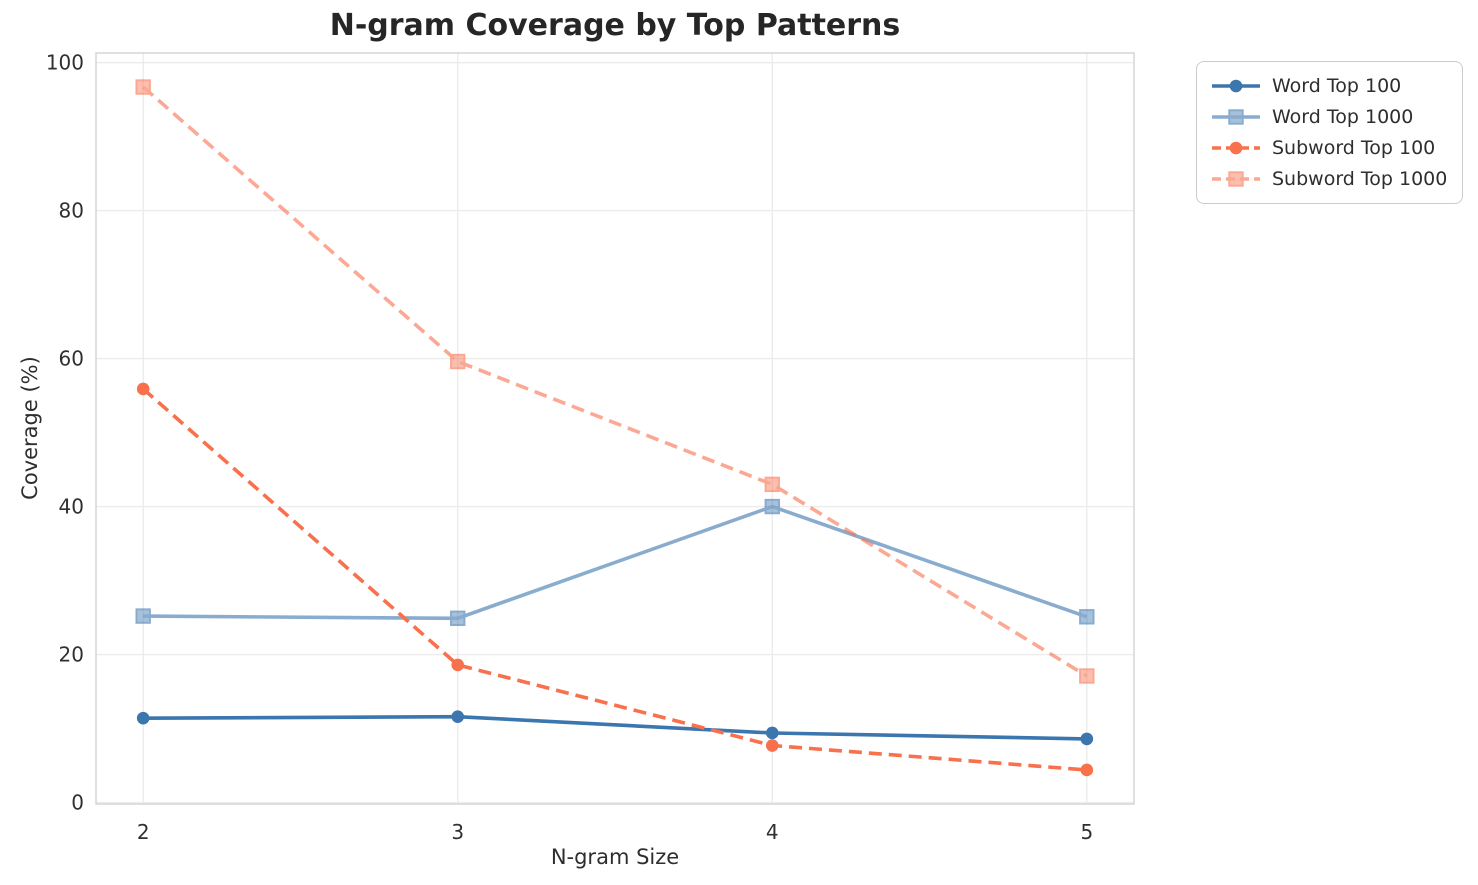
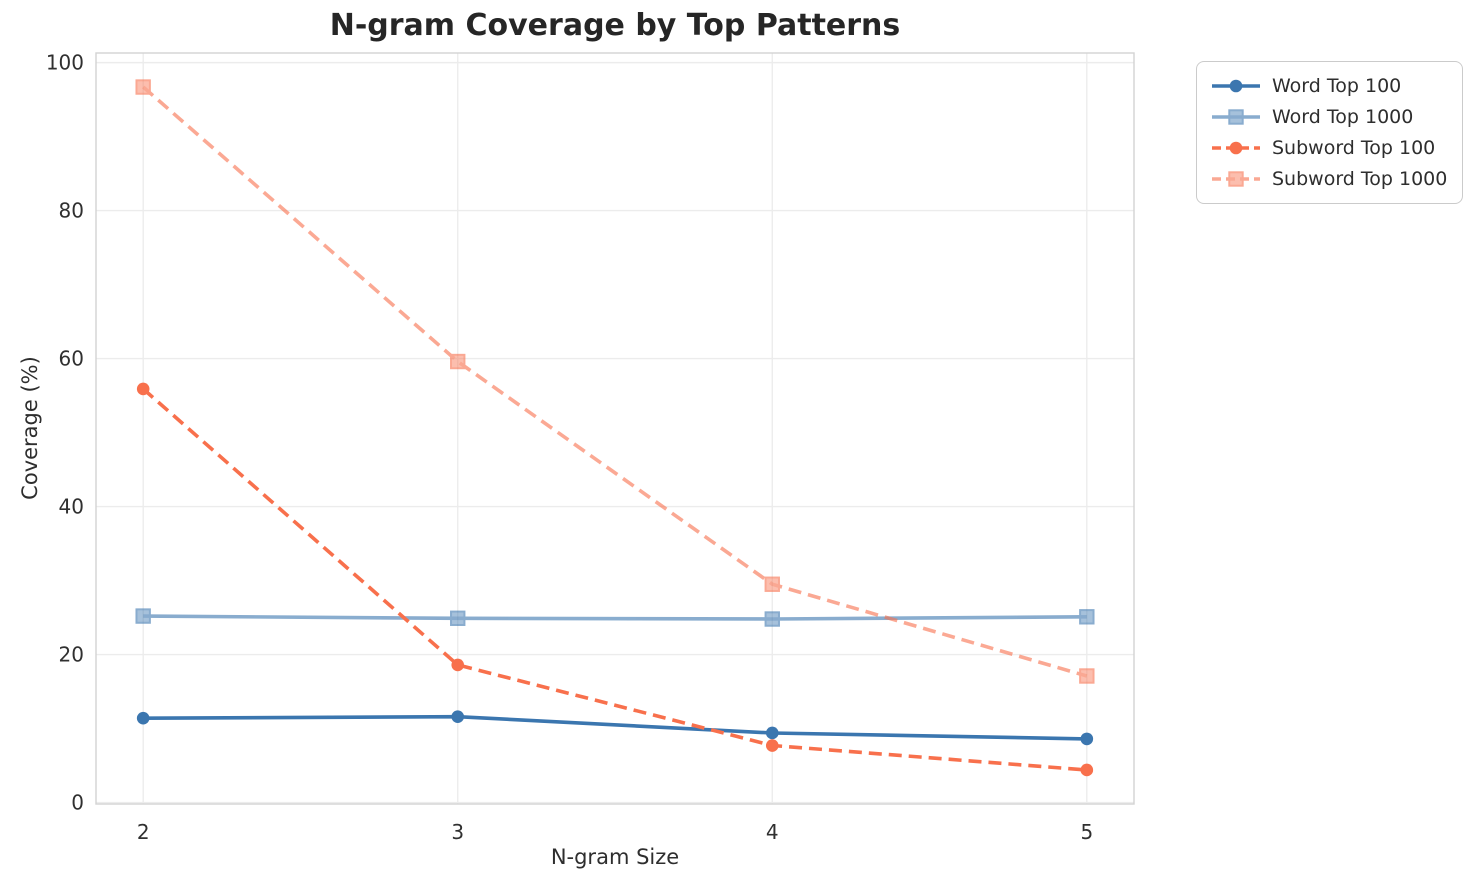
Word Top 1000/4: 40 -> 25
Subword Top 1000/4: 43 -> 30
